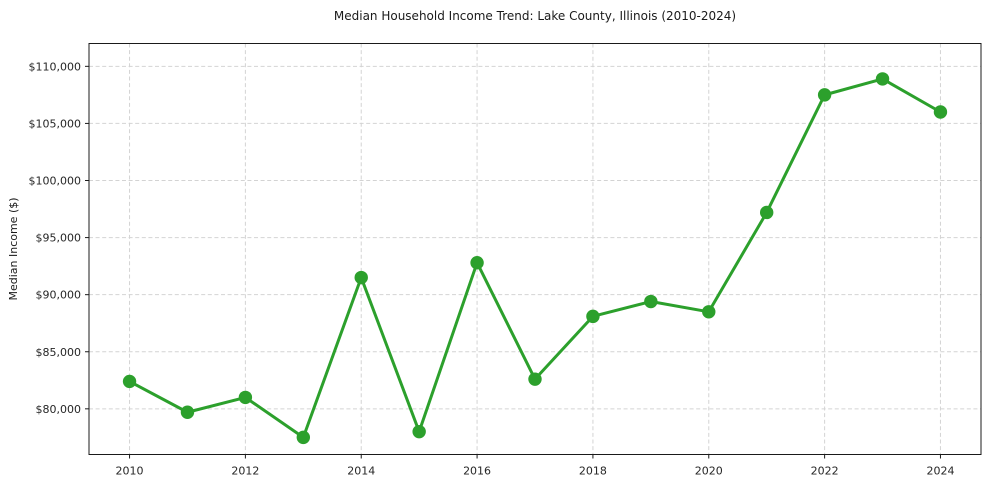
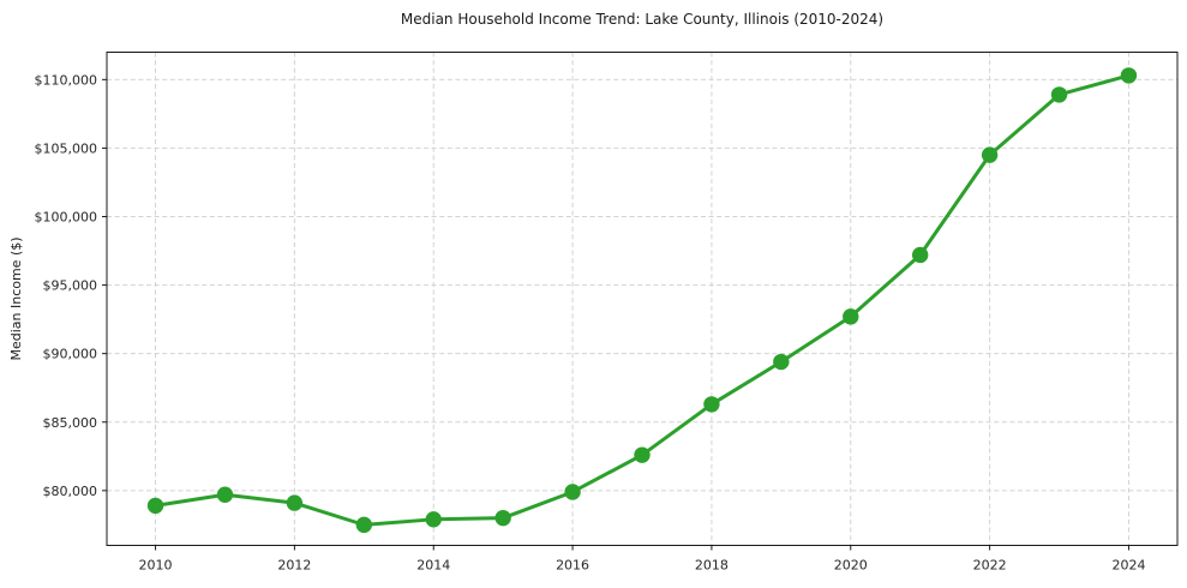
2010: $82400 -> $78900
2012: $81000 -> $79100
2014: $91500 -> $77900
2016: $92800 -> $79900
2018: $88100 -> $86300
2020: $88500 -> $92700
2022: $107500 -> $104500
2024: $106000 -> $110300
